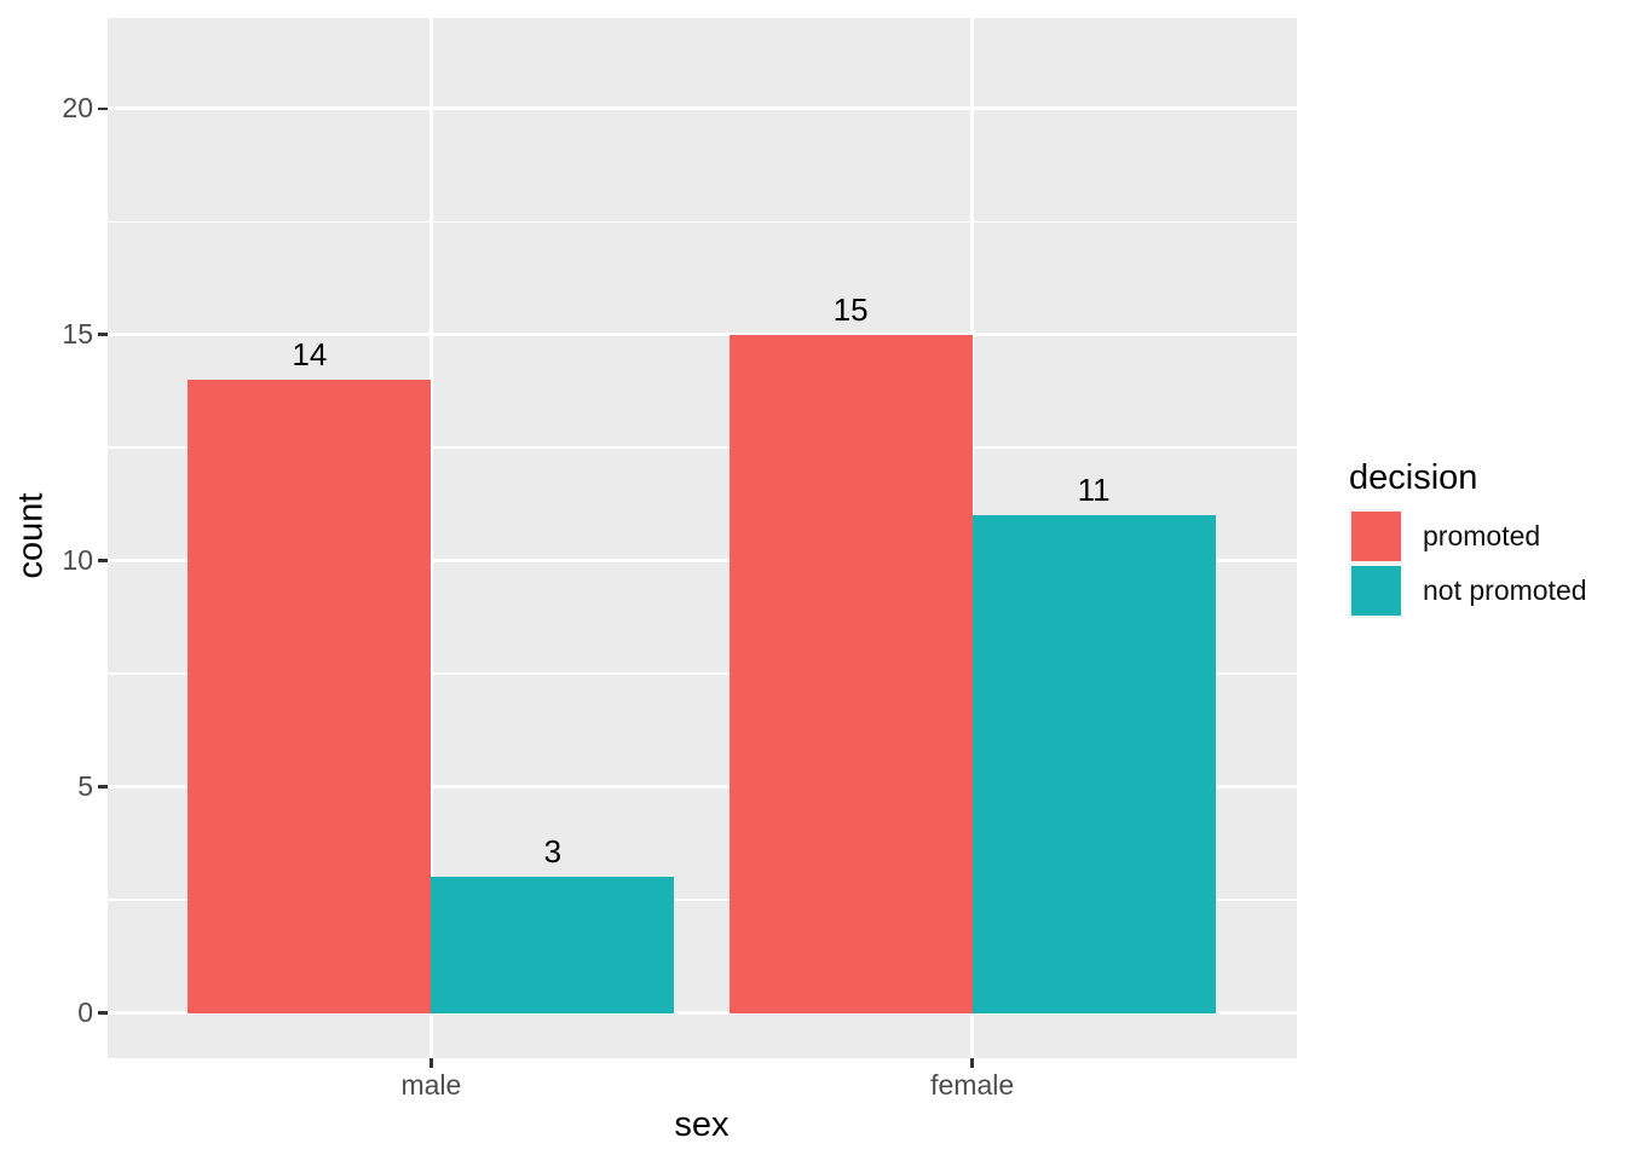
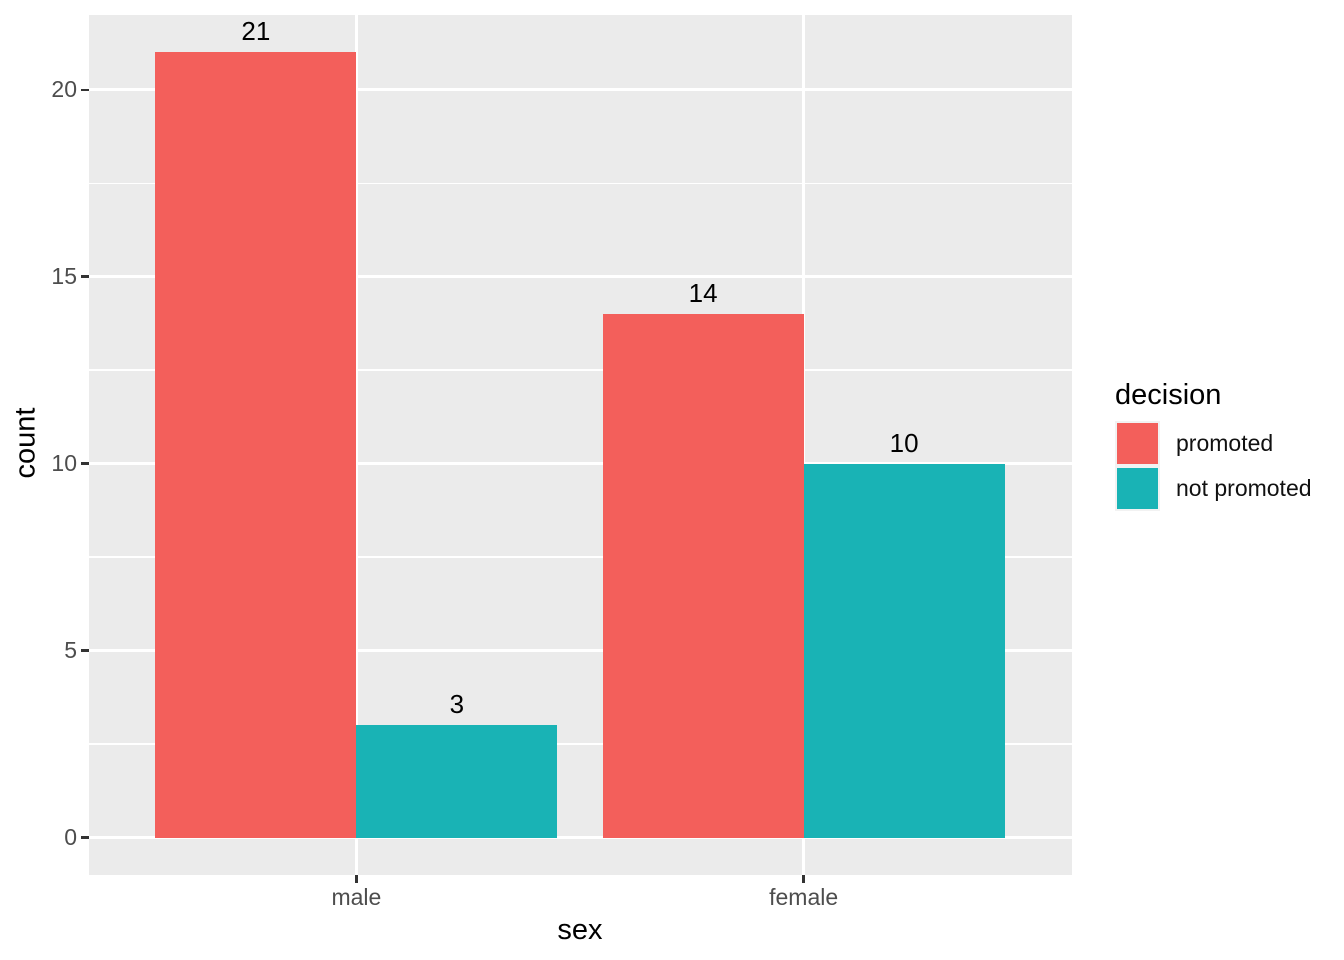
promoted/male: 14 -> 21
promoted/female: 15 -> 14
not promoted/female: 11 -> 10
